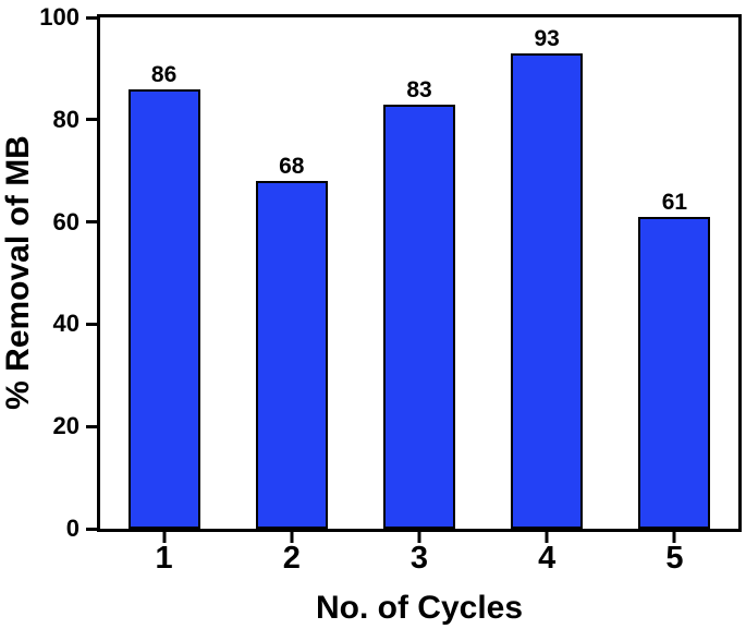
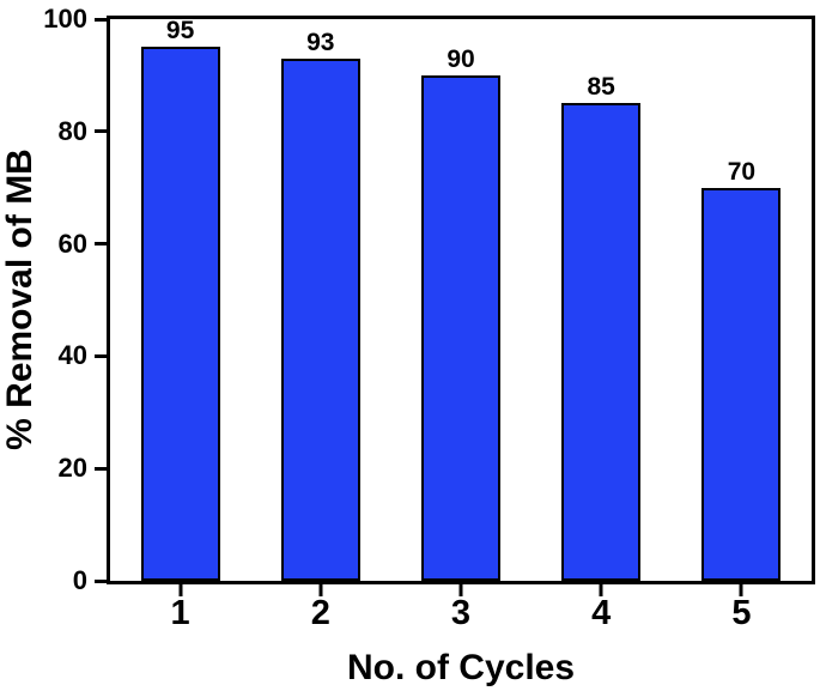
1: 86 -> 95
2: 68 -> 93
3: 83 -> 90
4: 93 -> 85
5: 61 -> 70
